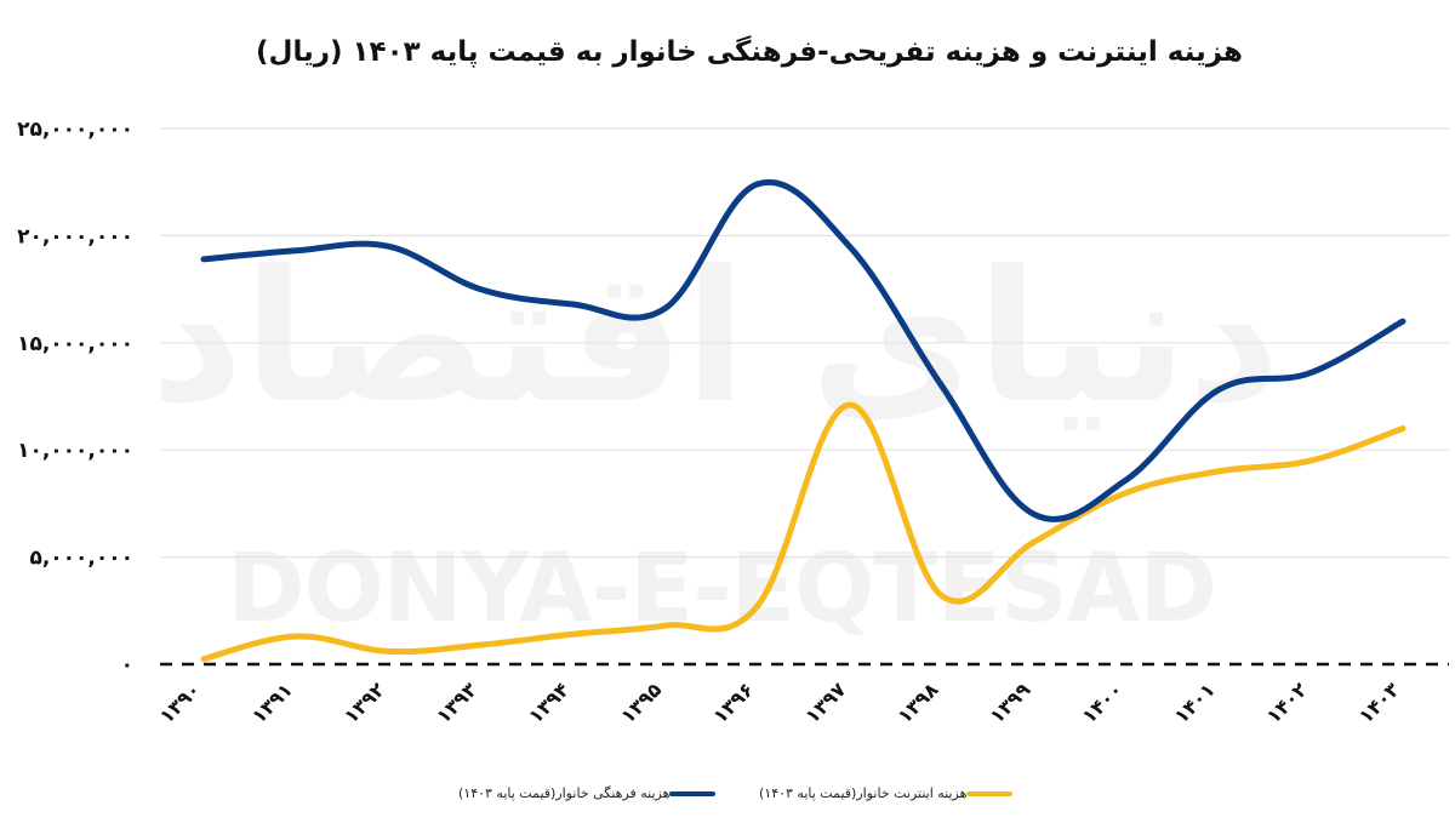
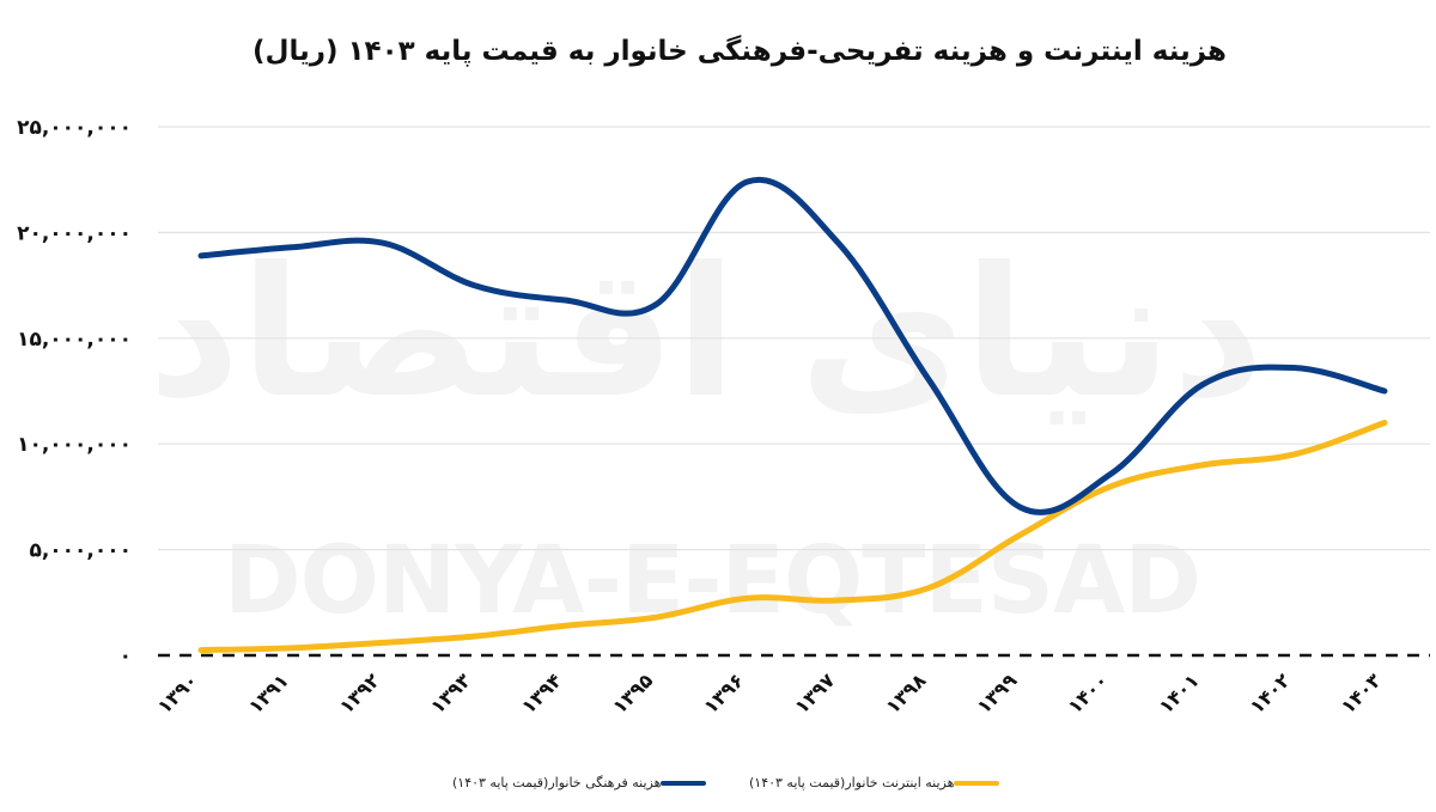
هزینه اینترنت خانوار(قیمت پایه ۱۴۰۳)/۱۳۹۱: 1300000 -> 400000
هزینه اینترنت خانوار(قیمت پایه ۱۴۰۳)/۱۳۹۷: 12100000 -> 2600000
هزینه فرهنگی خانوار(قیمت پایه ۱۴۰۳)/۱۴۰۳: 16000000 -> 12500000
